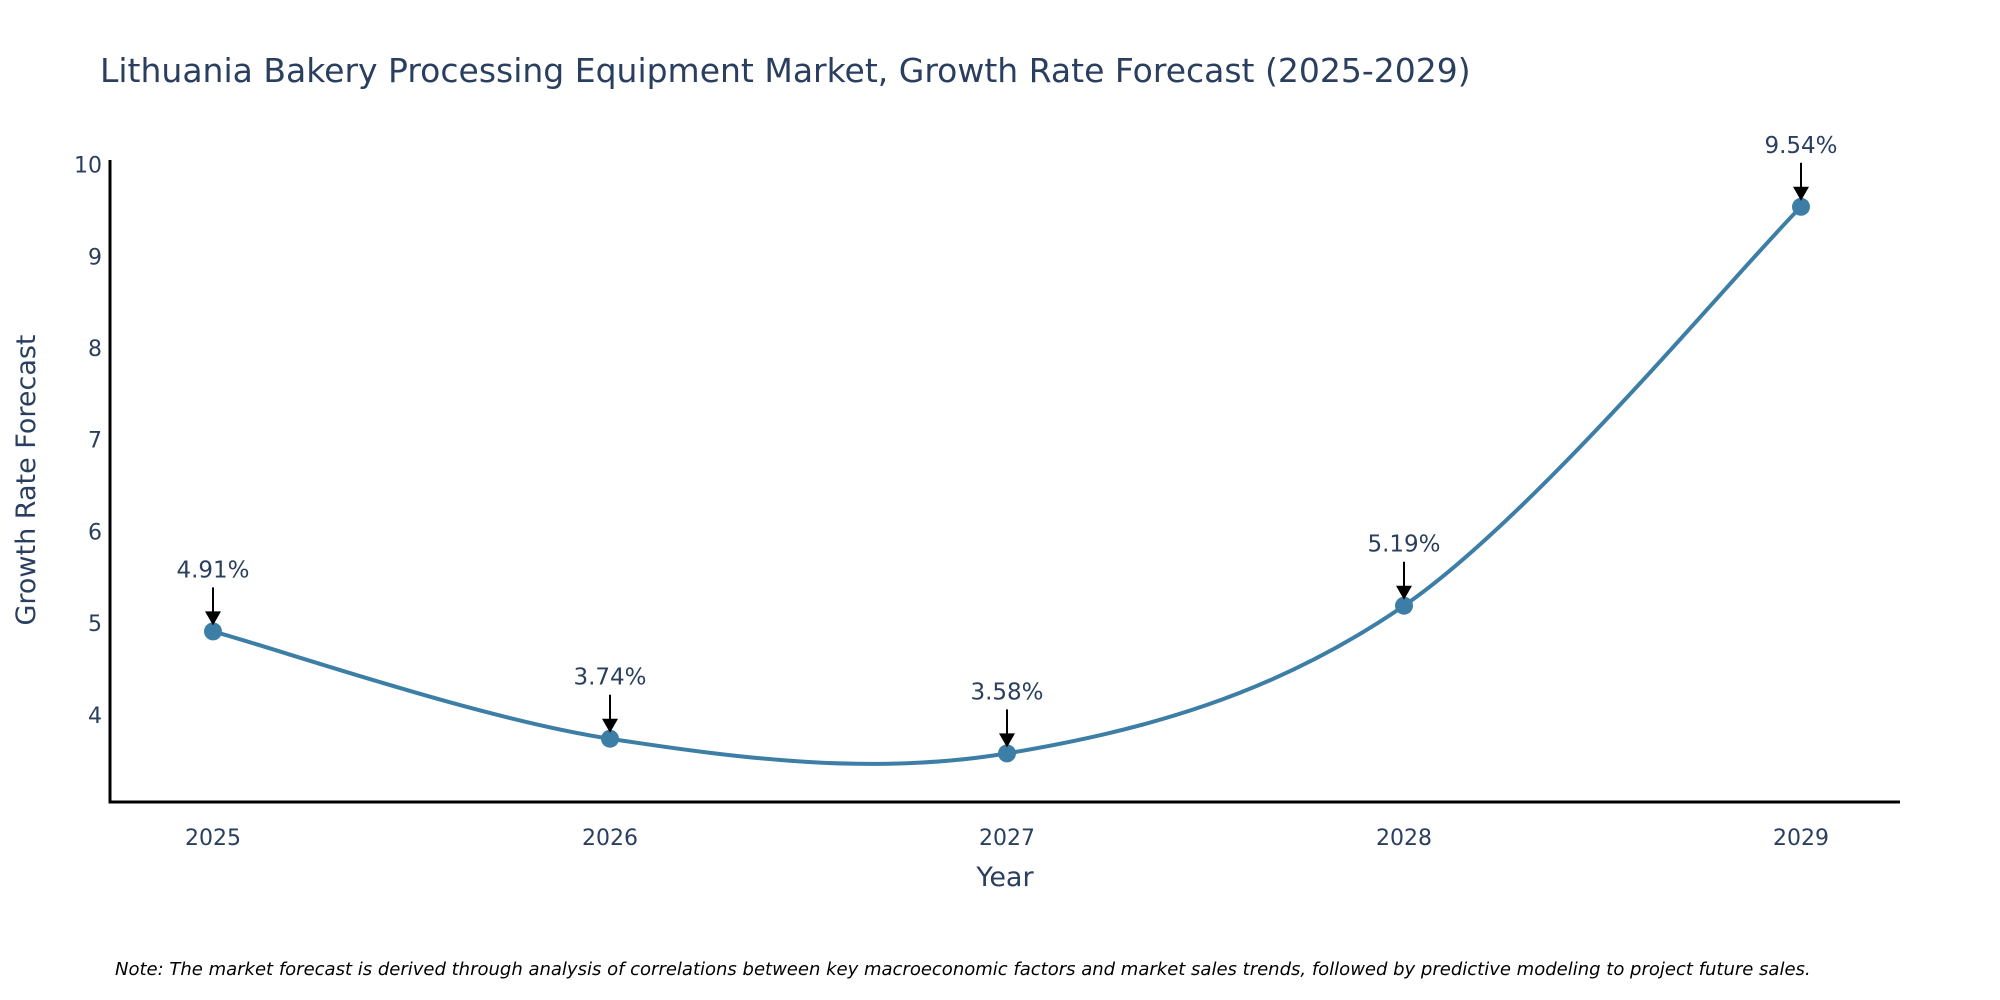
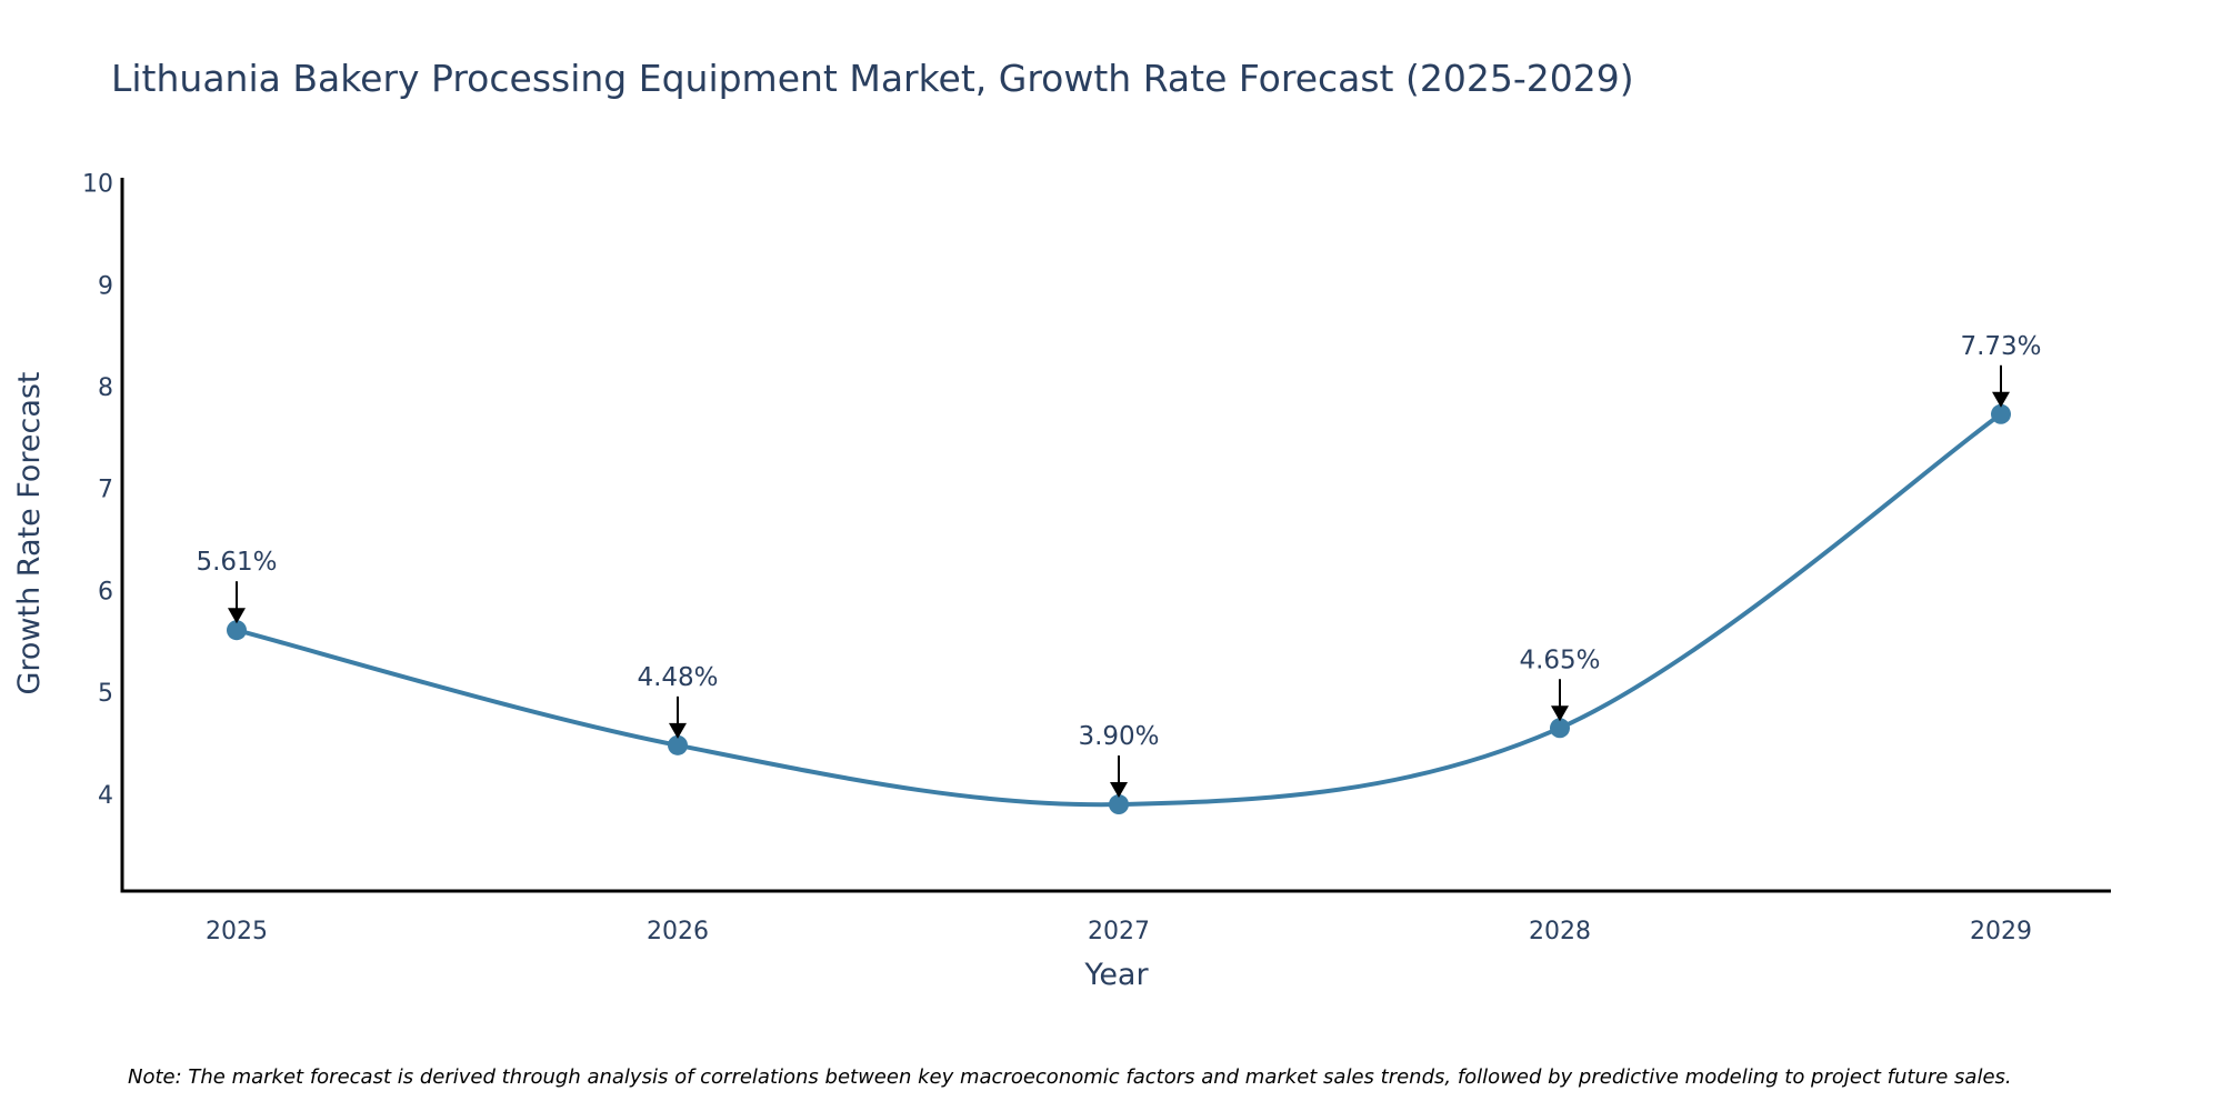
2025: 4.91% -> 5.61%
2026: 3.74% -> 4.48%
2027: 3.58% -> 3.90%
2028: 5.19% -> 4.65%
2029: 9.54% -> 7.73%
